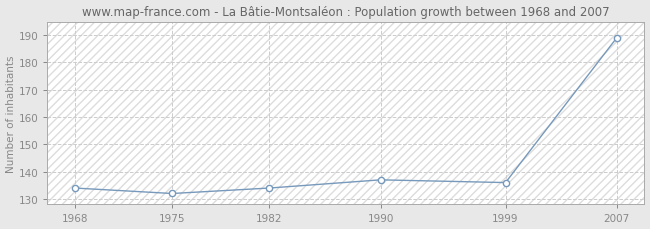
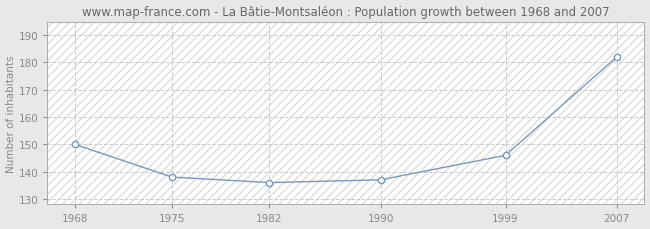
1968: 134 -> 150
1975: 132 -> 138
1982: 134 -> 136
1999: 136 -> 146
2007: 189 -> 182
